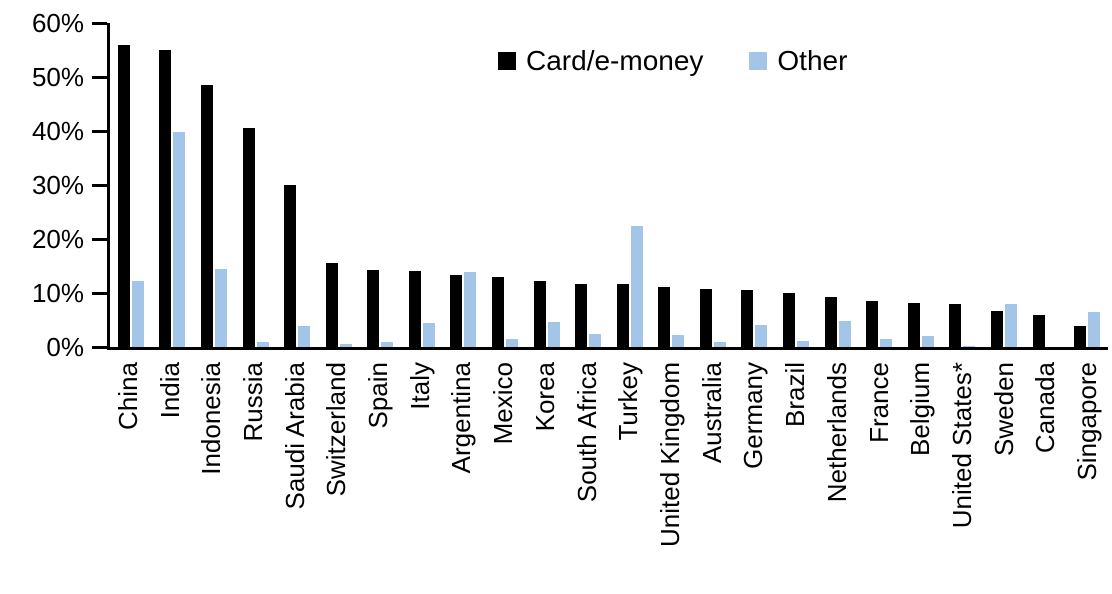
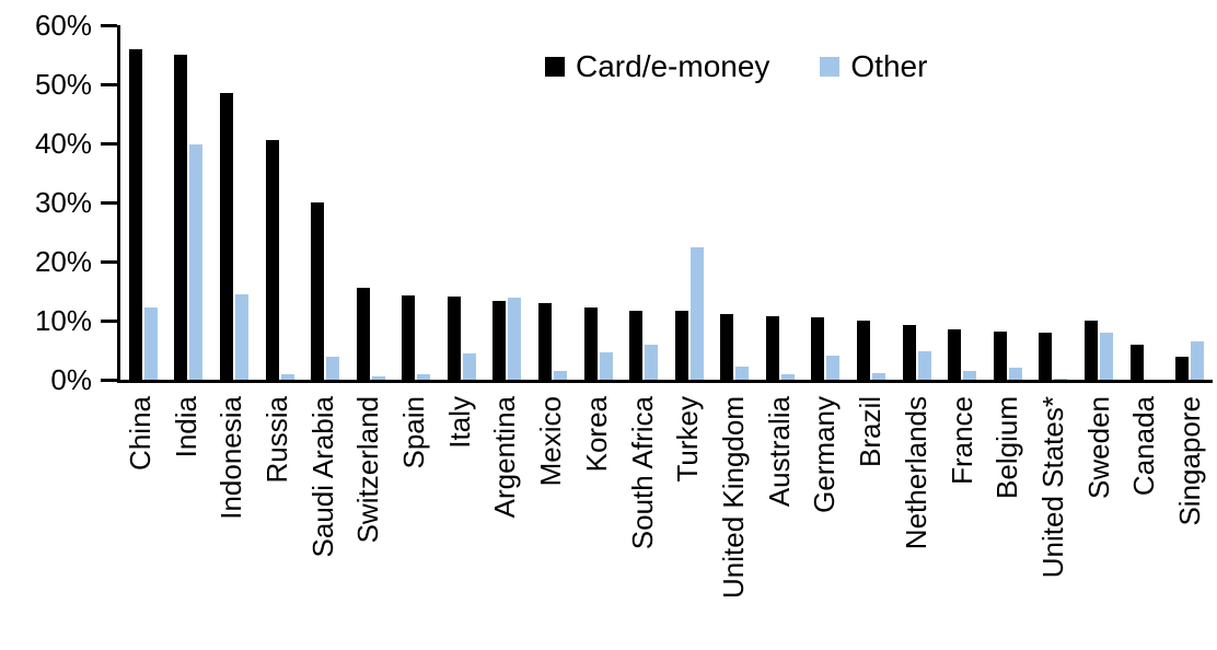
Other/South Africa: 2% -> 6%
Card/e-money/Sweden: 7% -> 10%
